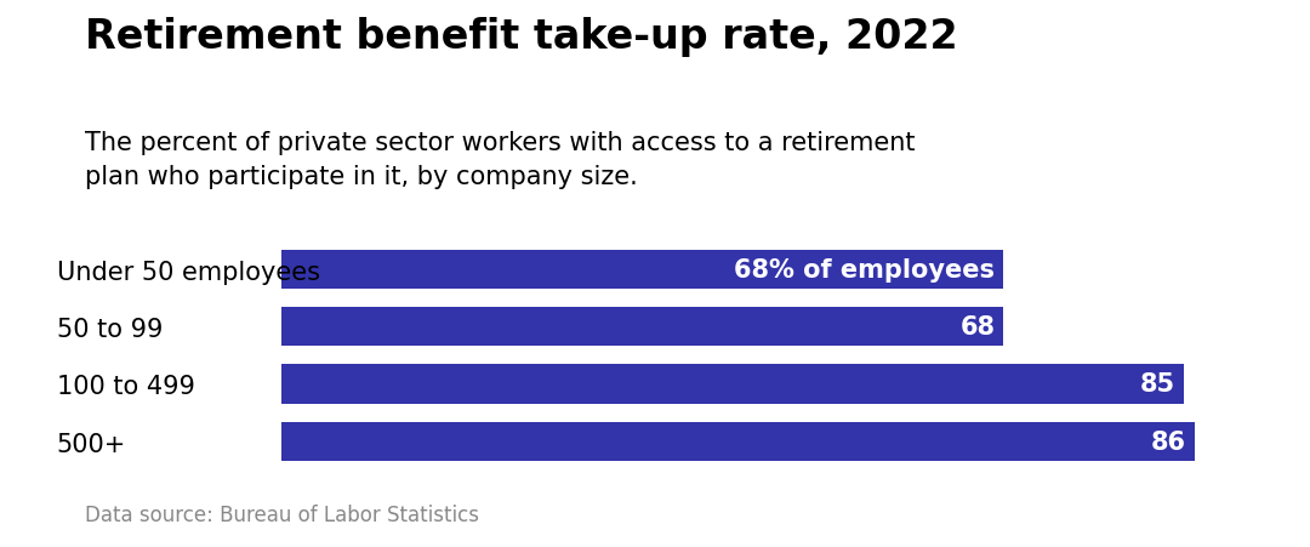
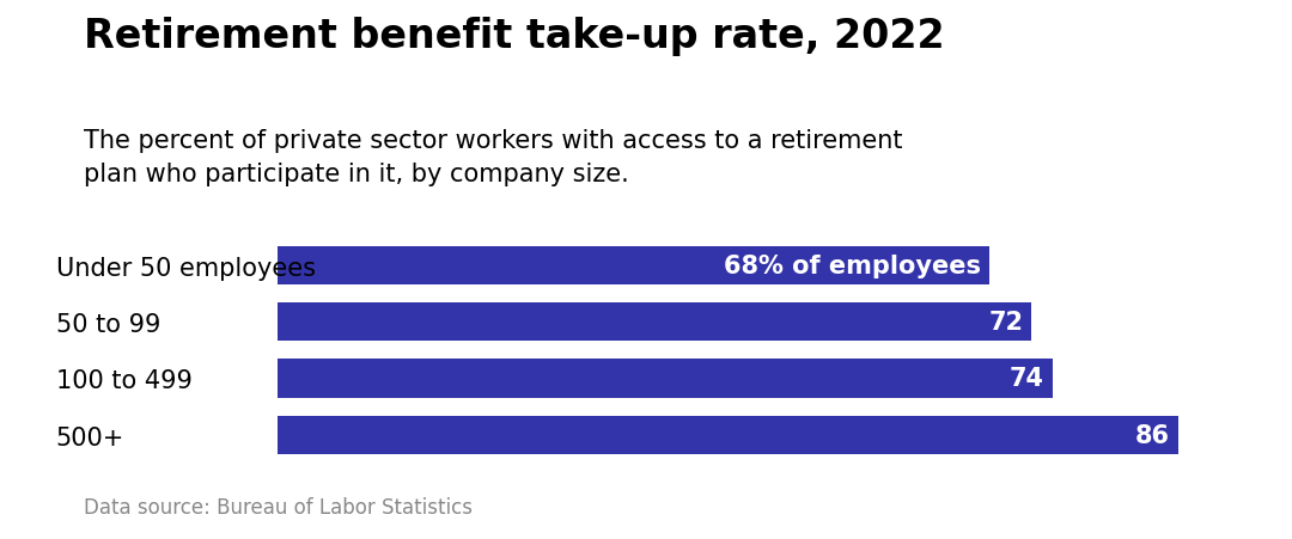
50 to 99: 68 -> 72
100 to 499: 85 -> 74
